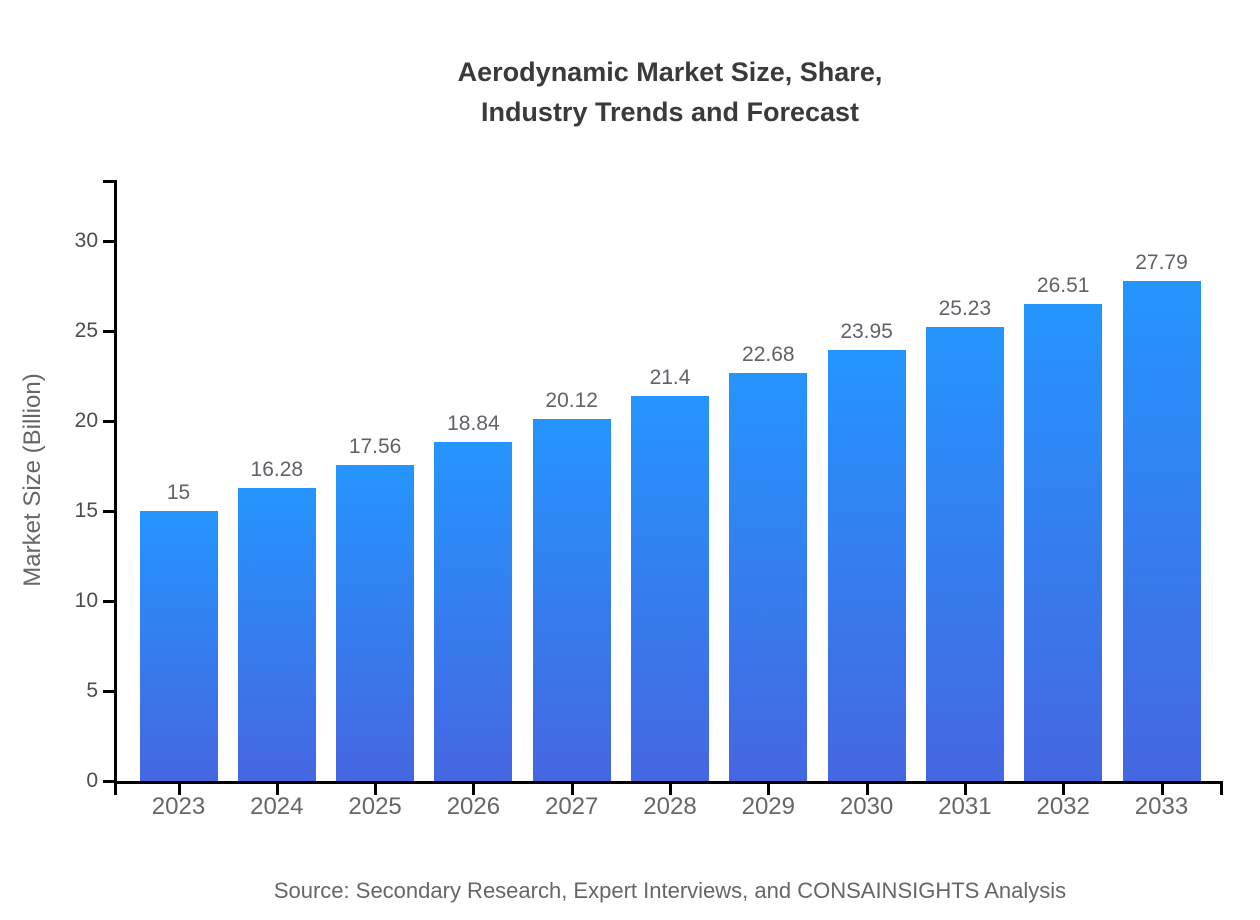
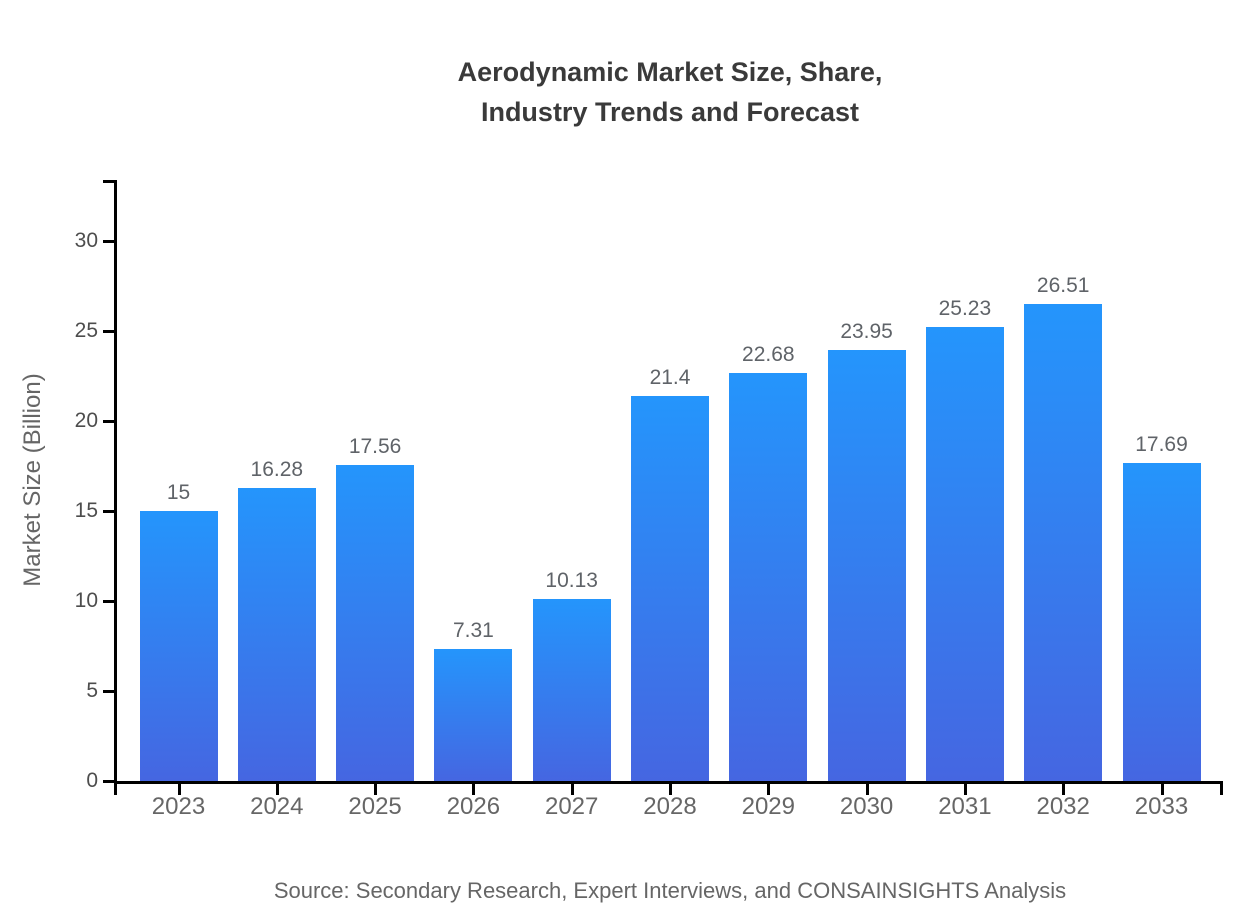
2026: 18.84 -> 7.31
2027: 20.12 -> 10.13
2033: 27.79 -> 17.69
